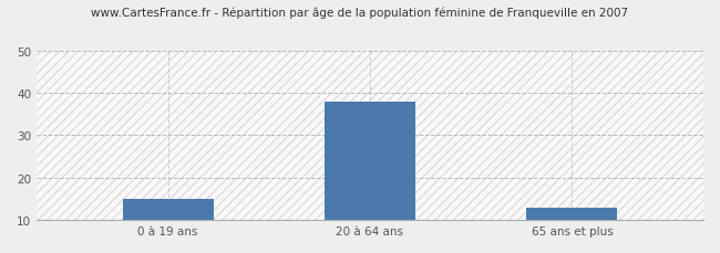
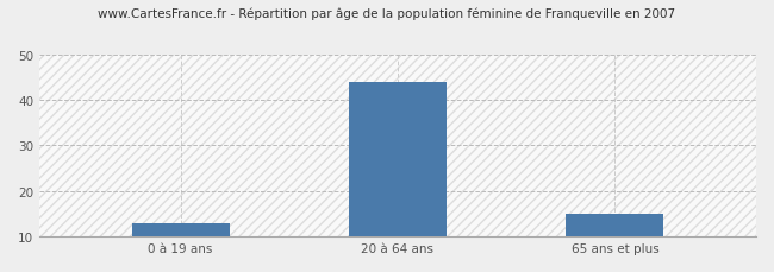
0 à 19 ans: 15 -> 13
20 à 64 ans: 38 -> 44
65 ans et plus: 13 -> 15
